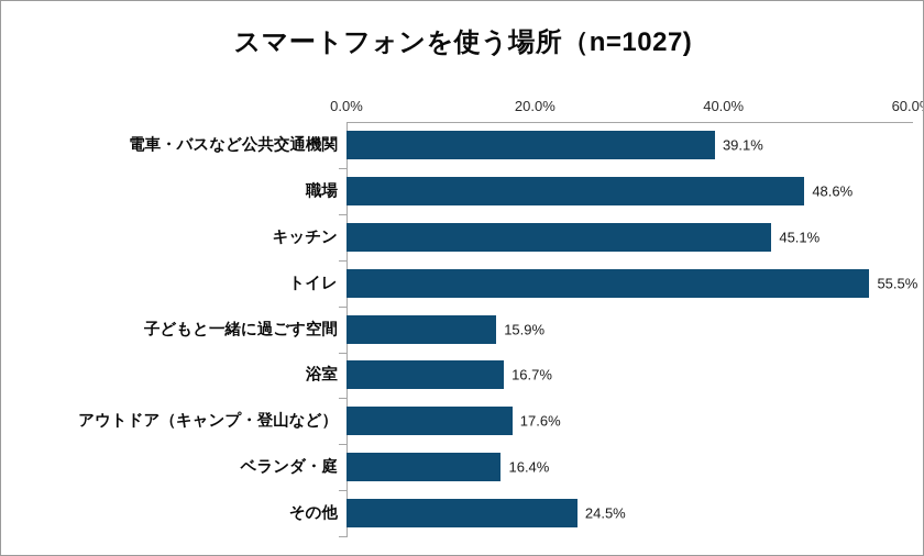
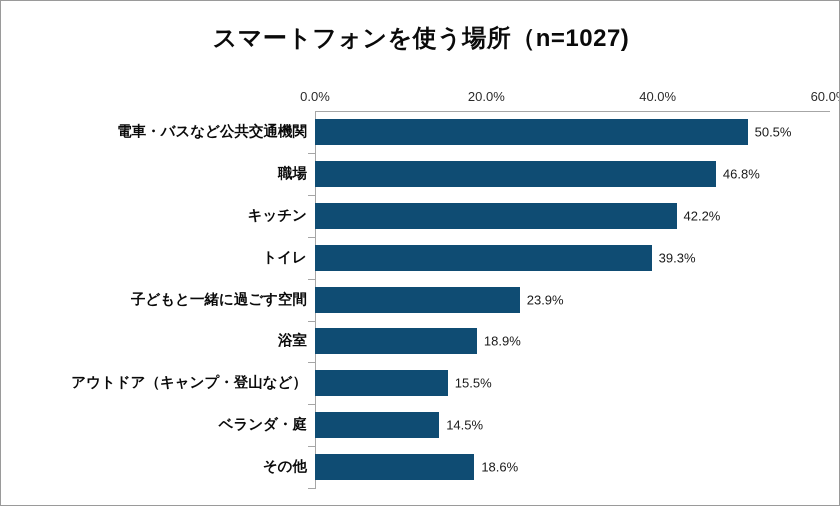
電車・バスなど公共交通機関: 39.1% -> 50.5%
職場: 48.6% -> 46.8%
キッチン: 45.1% -> 42.2%
トイレ: 55.5% -> 39.3%
子どもと一緒に過ごす空間: 15.9% -> 23.9%
浴室: 16.7% -> 18.9%
アウトドア（キャンプ・登山など）: 17.6% -> 15.5%
ベランダ・庭: 16.4% -> 14.5%
その他: 24.5% -> 18.6%
